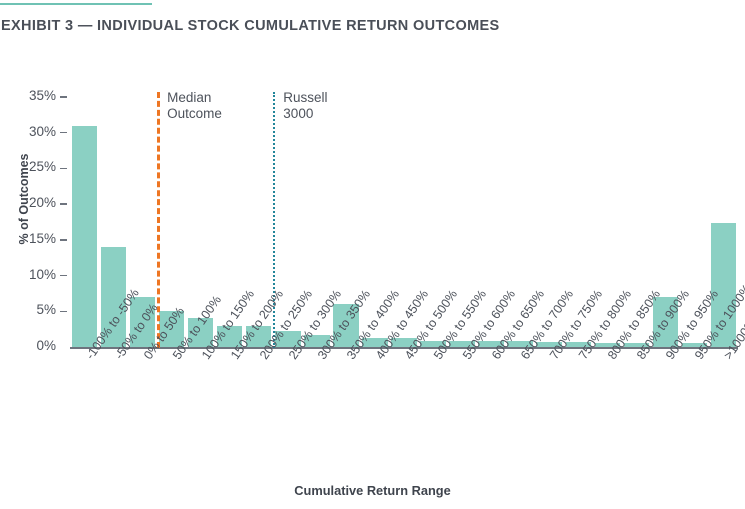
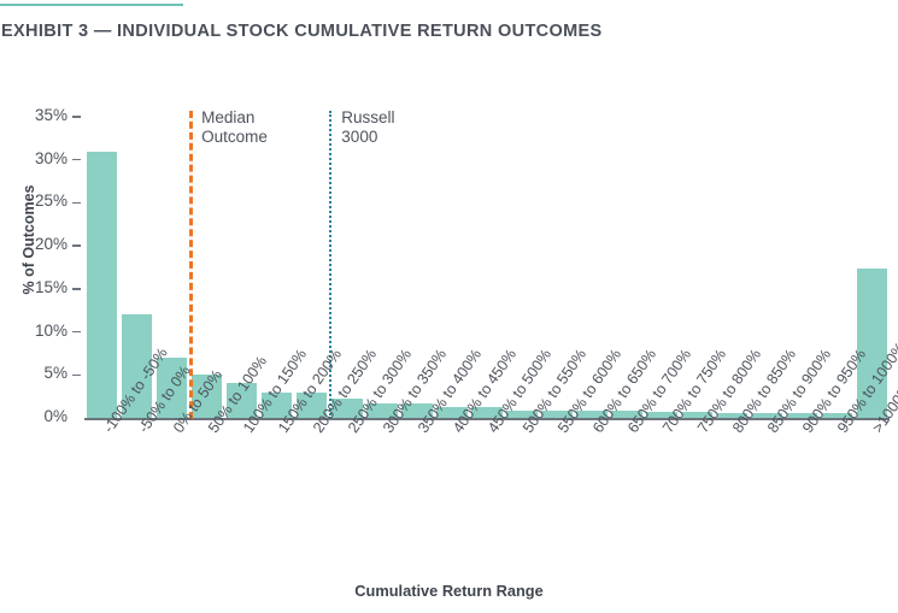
-50% to 0%: 14% -> 12%
350% to 400%: 6% -> 2%
900% to 950%: 7% -> 1%
